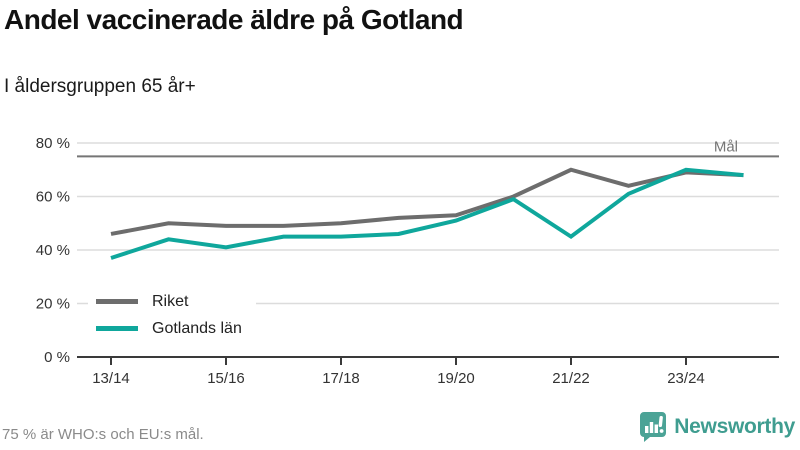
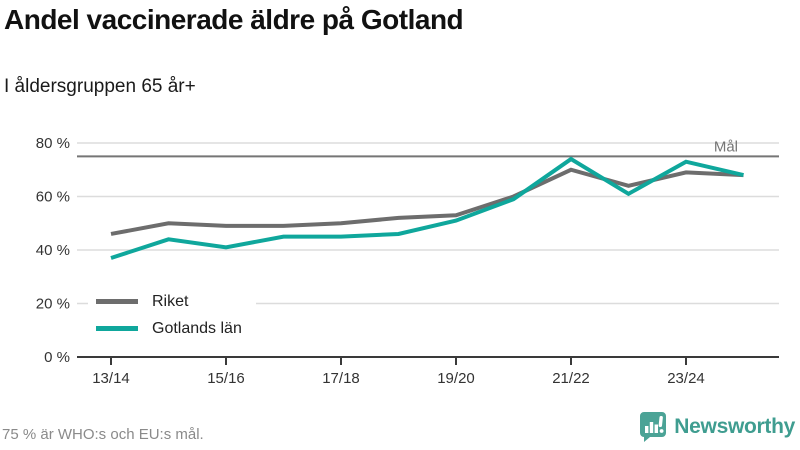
Gotlands län/21/22: 45% -> 74%
Gotlands län/23/24: 70% -> 73%
